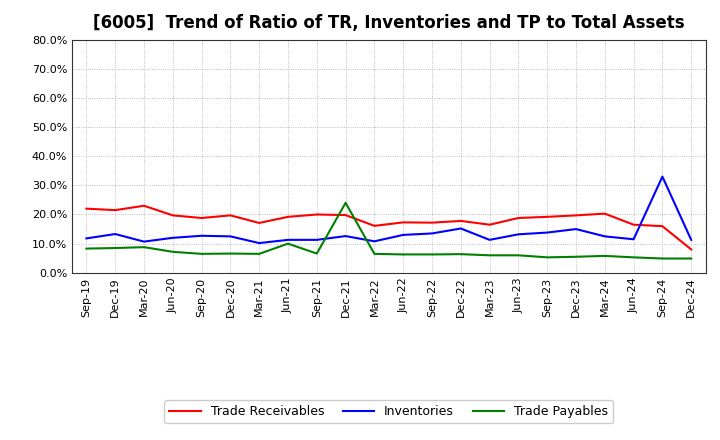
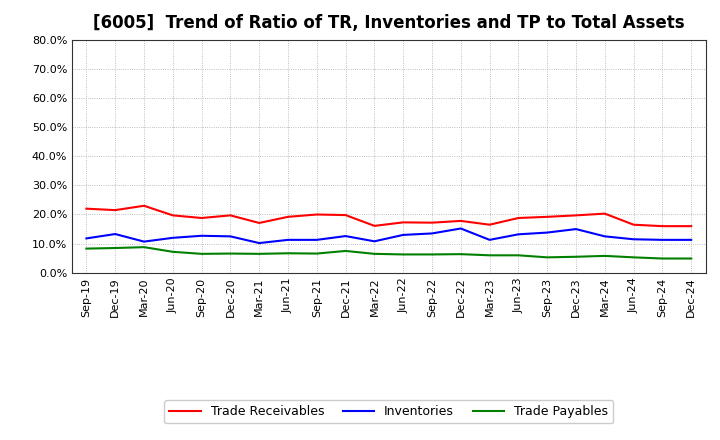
Trade Payables/Jun-21: 10.0% -> 6.7%
Trade Payables/Dec-21: 24.0% -> 7.5%
Inventories/Sep-24: 33.0% -> 11.3%
Trade Receivables/Dec-24: 8.0% -> 16.0%
